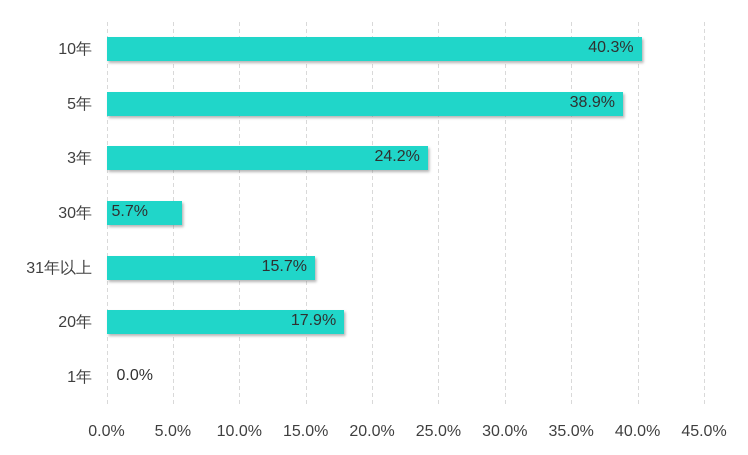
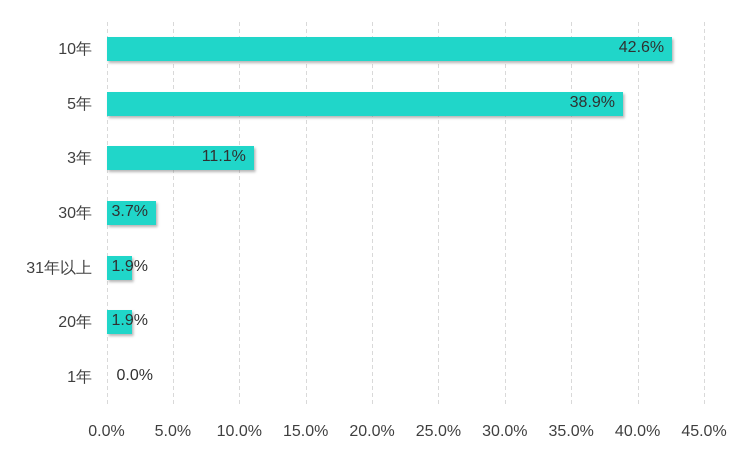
10年: 40.3% -> 42.6%
3年: 24.2% -> 11.1%
30年: 5.7% -> 3.7%
31年以上: 15.7% -> 1.9%
20年: 17.9% -> 1.9%
